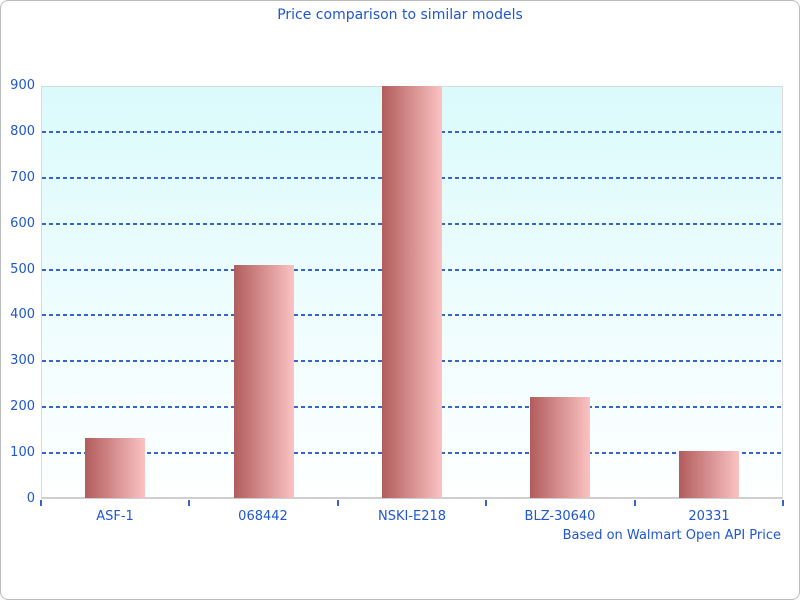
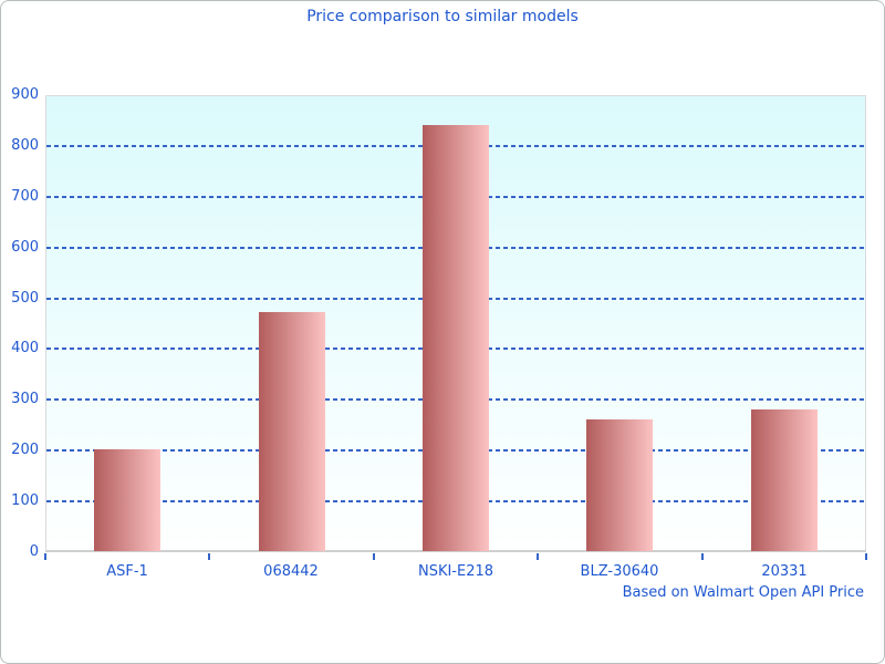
ASF-1: 130 -> 200
068442: 510 -> 470
NSKI-E218: 900 -> 840
BLZ-30640: 220 -> 260
20331: 100 -> 280
